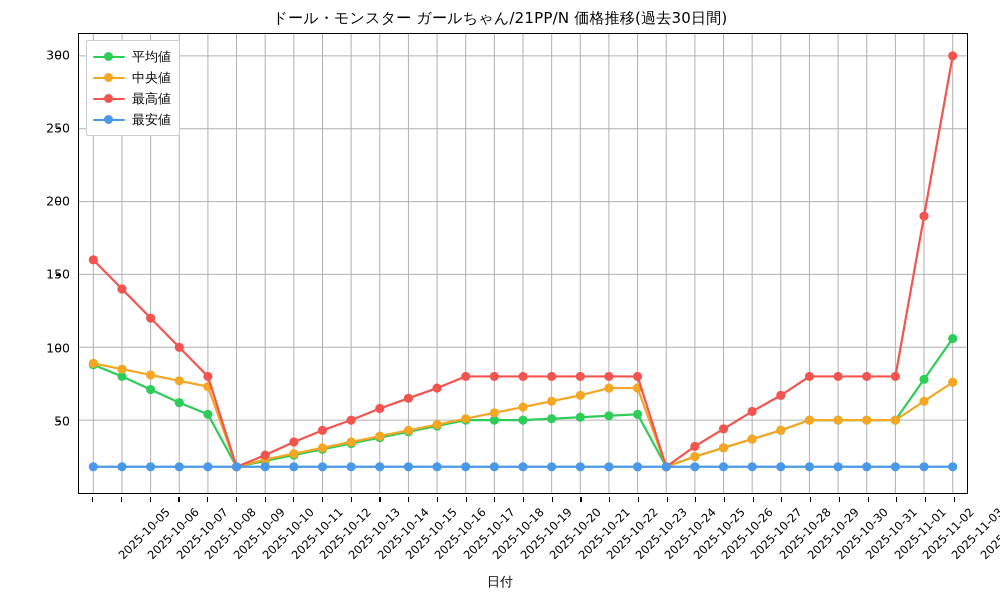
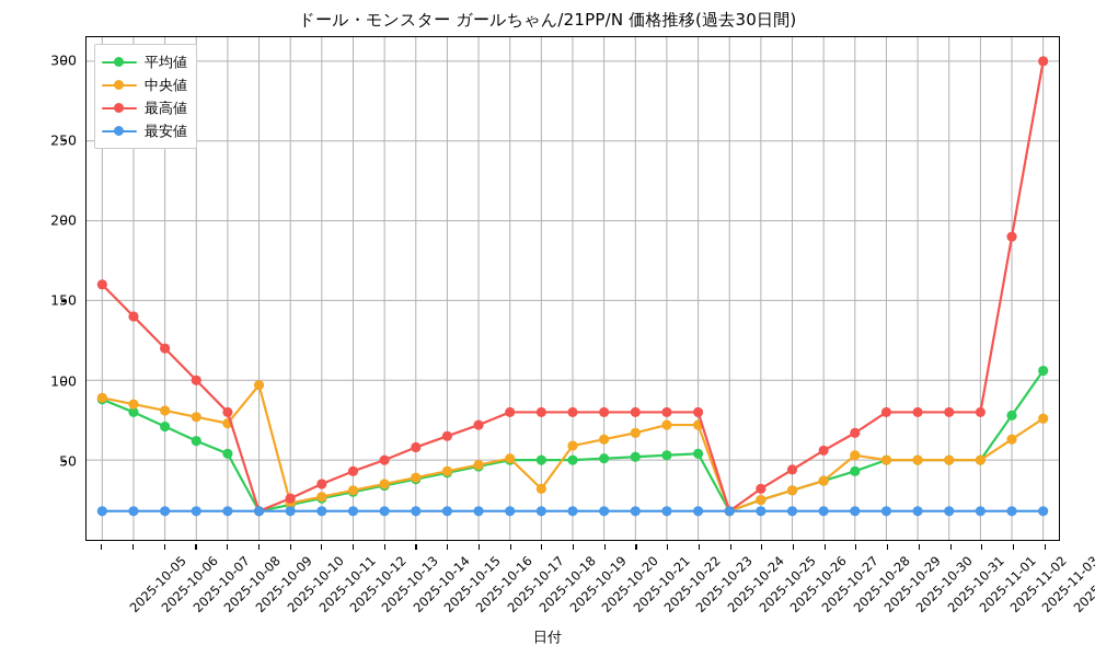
中央値/2025-10-10: 18 -> 97
中央値/2025-10-19: 55 -> 32
中央値/2025-10-29: 43 -> 53
